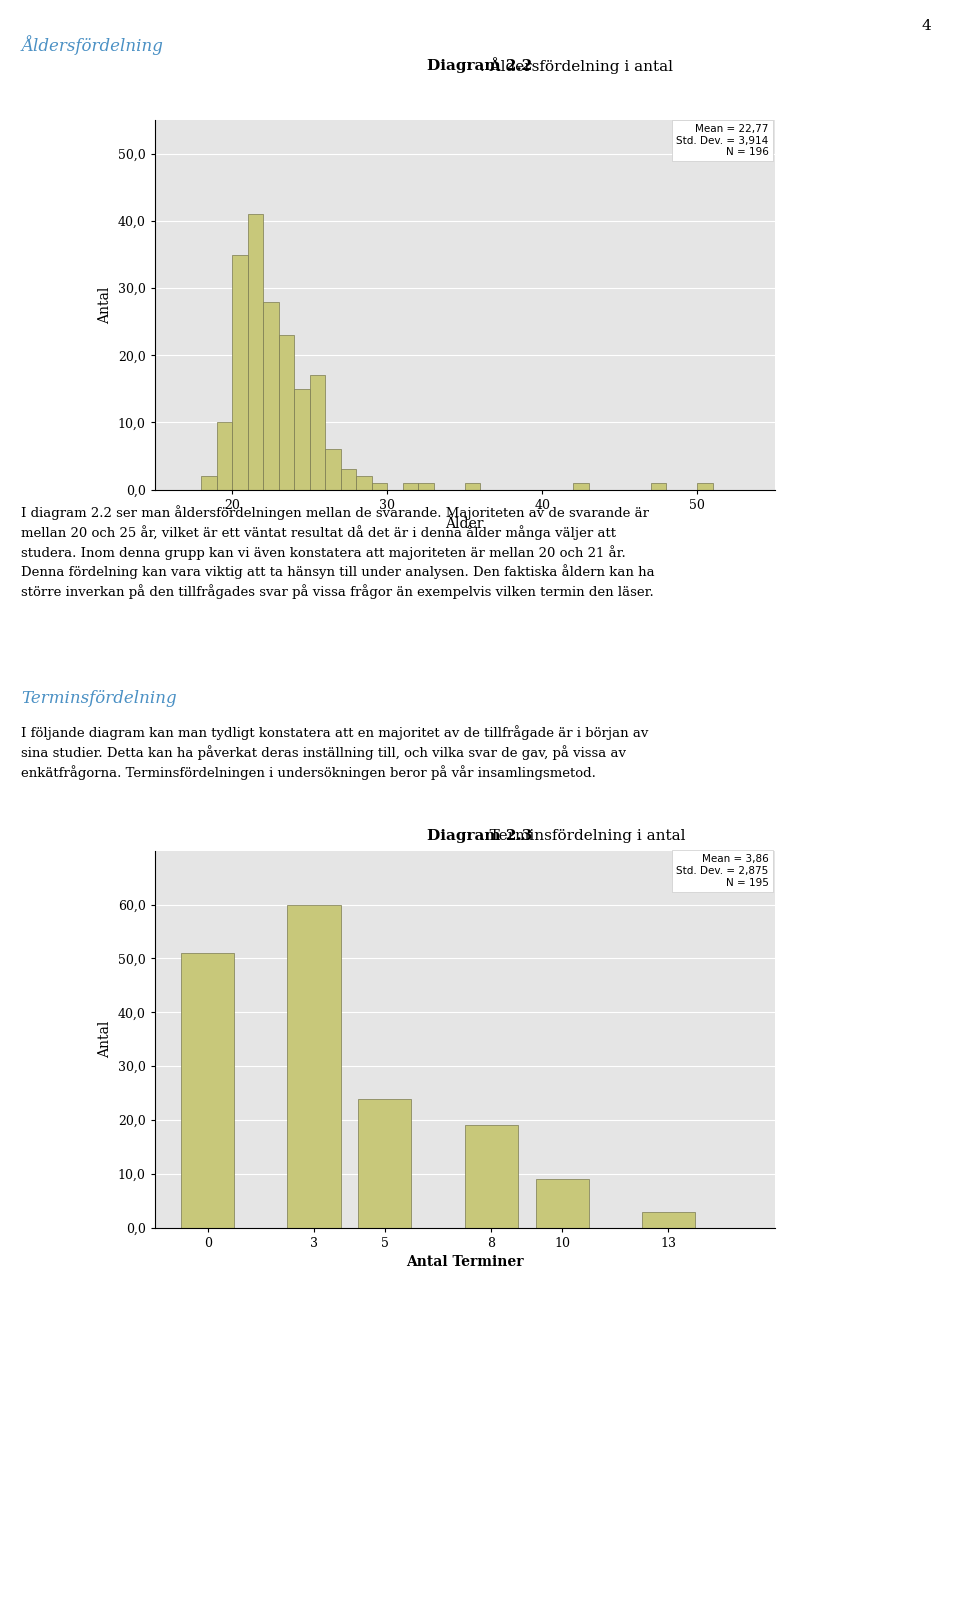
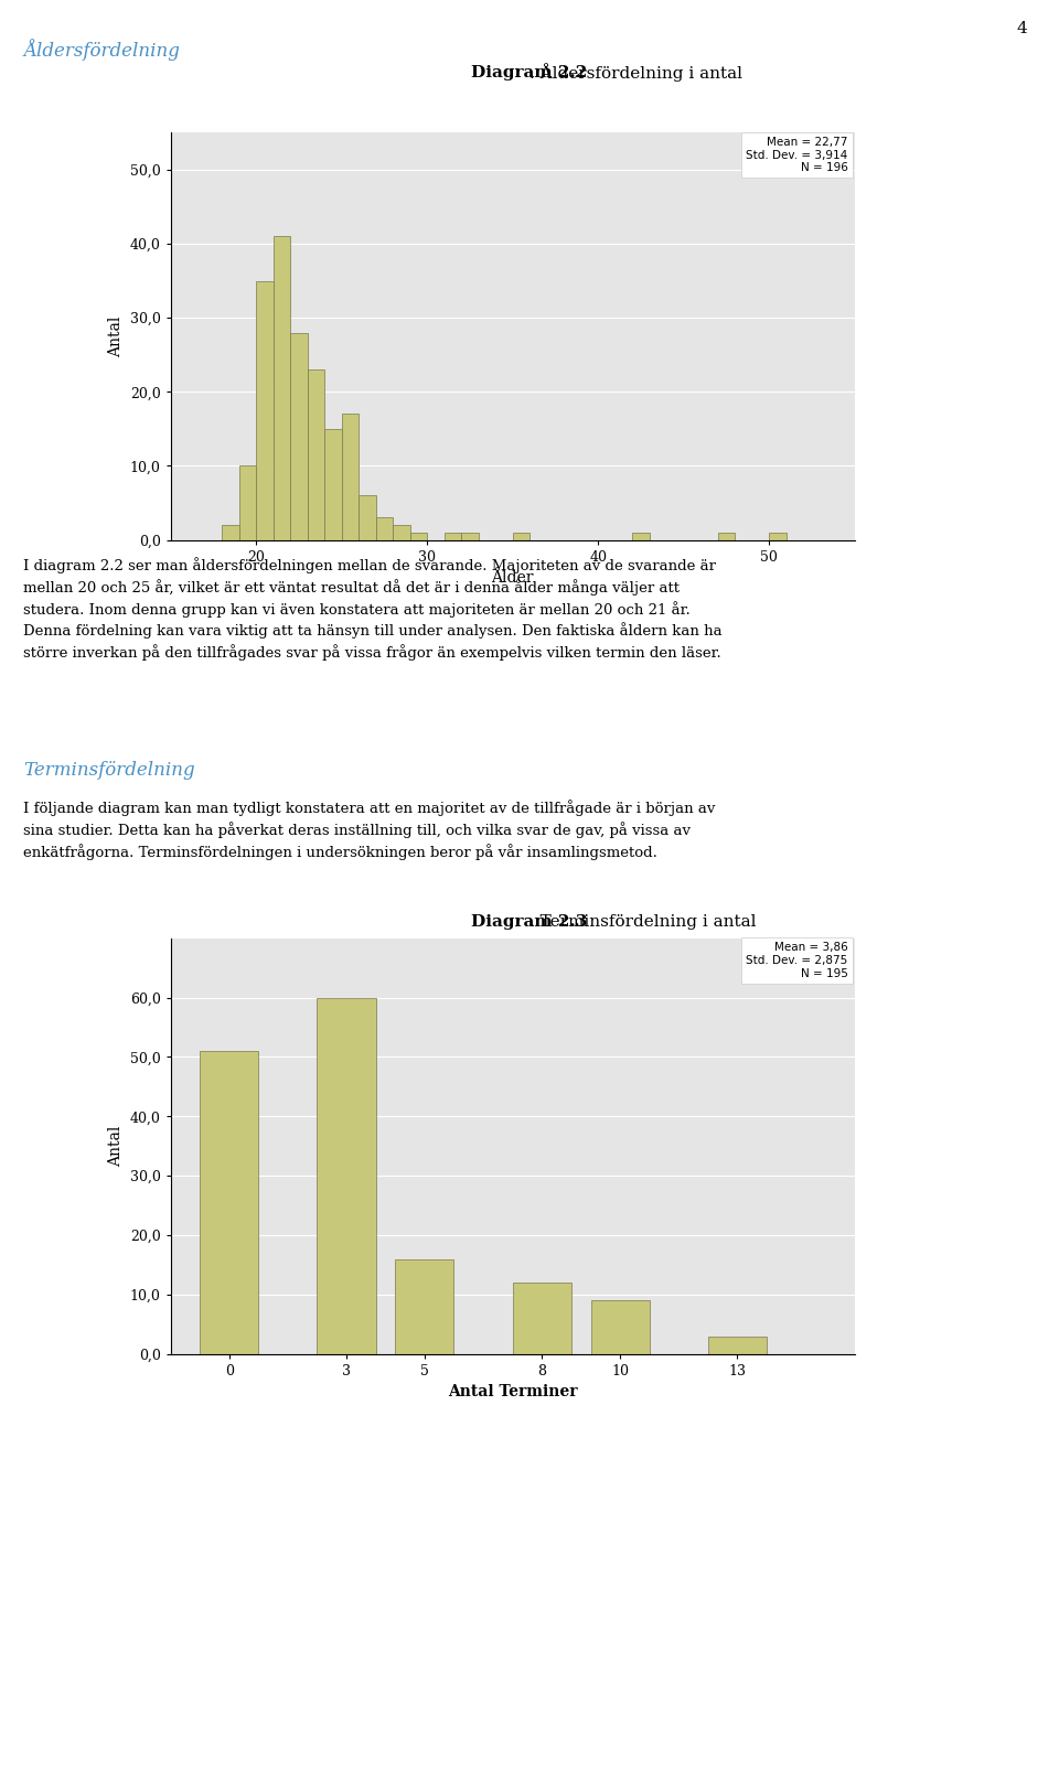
5: 24 -> 16
8: 19 -> 12
